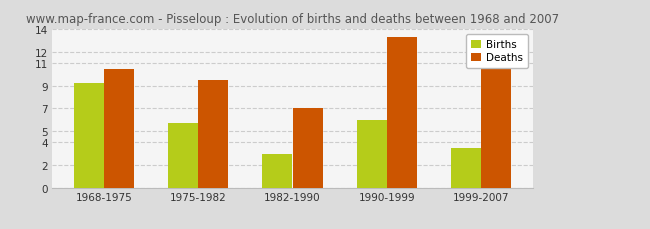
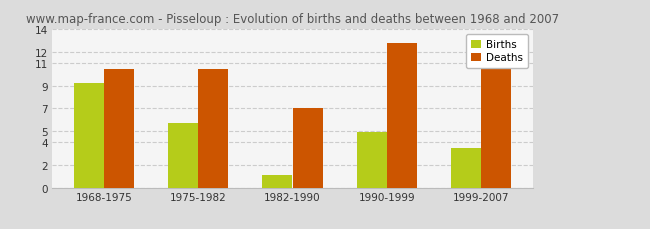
Deaths/1975-1982: 9.5 -> 10.5
Births/1982-1990: 3.0 -> 1.1
Births/1990-1999: 6.0 -> 4.9
Deaths/1990-1999: 13.3 -> 12.8
